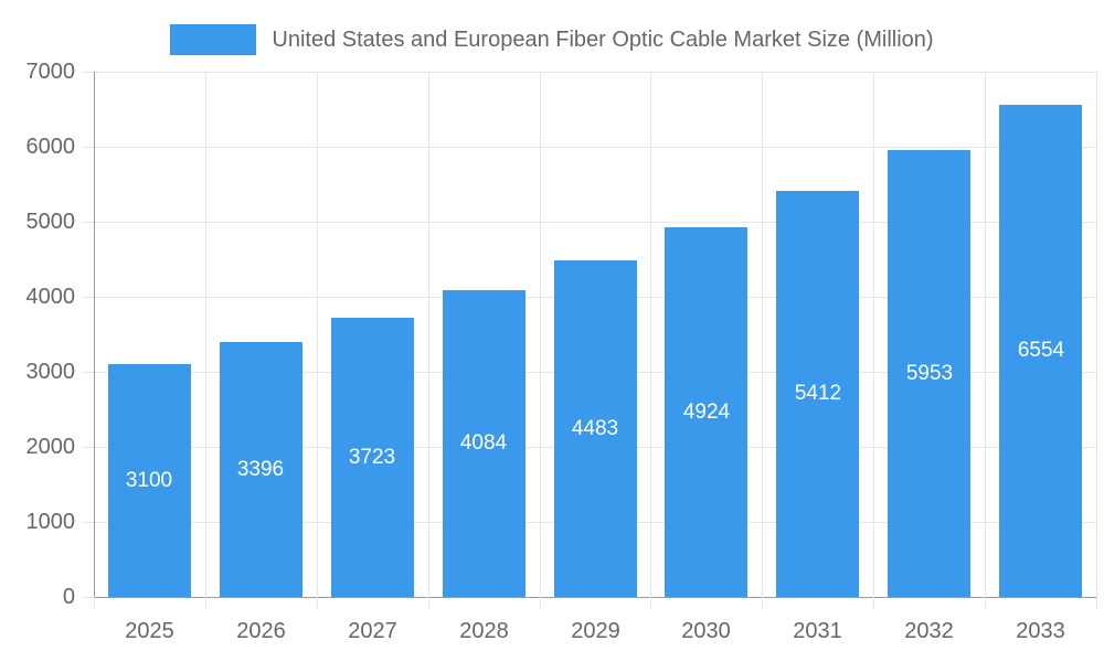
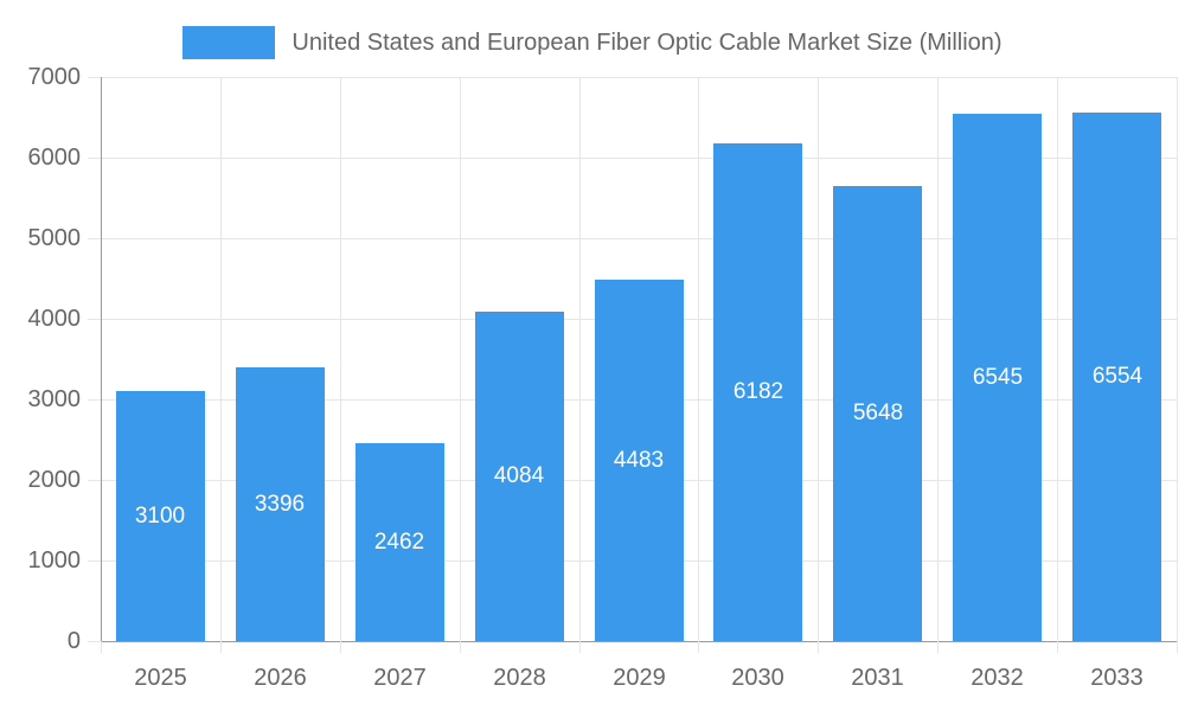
2027: 3723 -> 2462
2030: 4924 -> 6182
2031: 5412 -> 5648
2032: 5953 -> 6545
